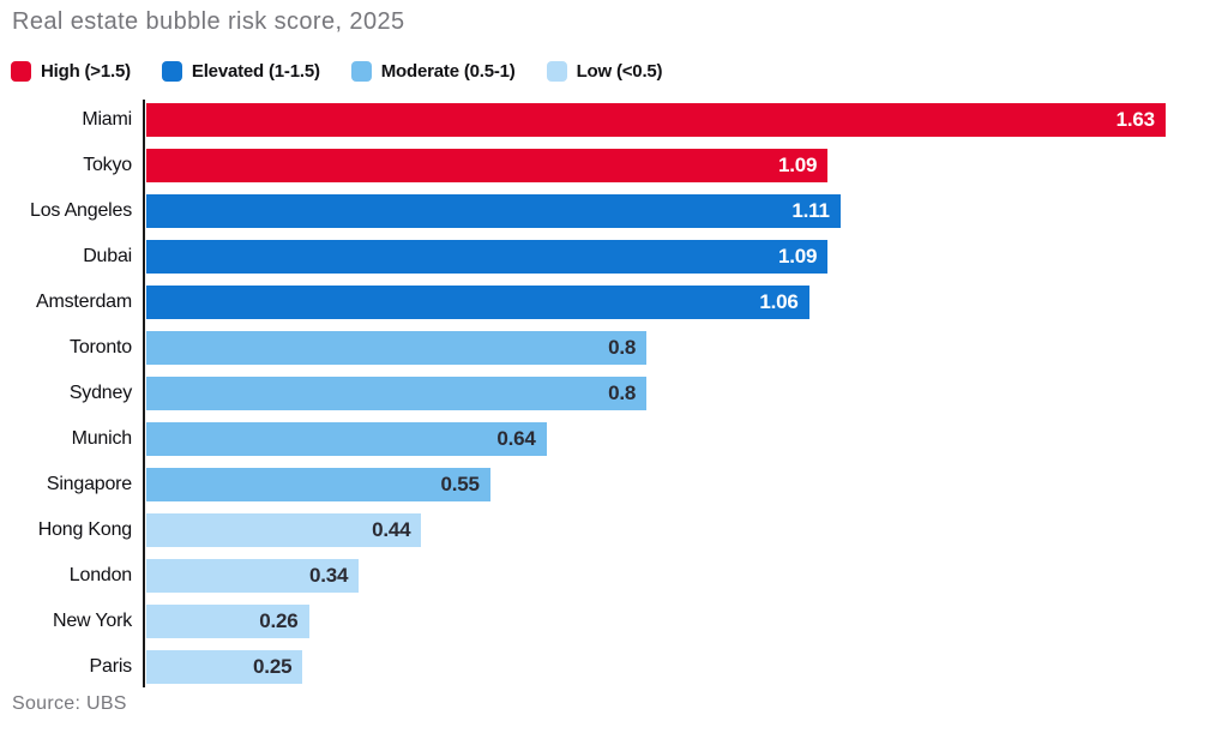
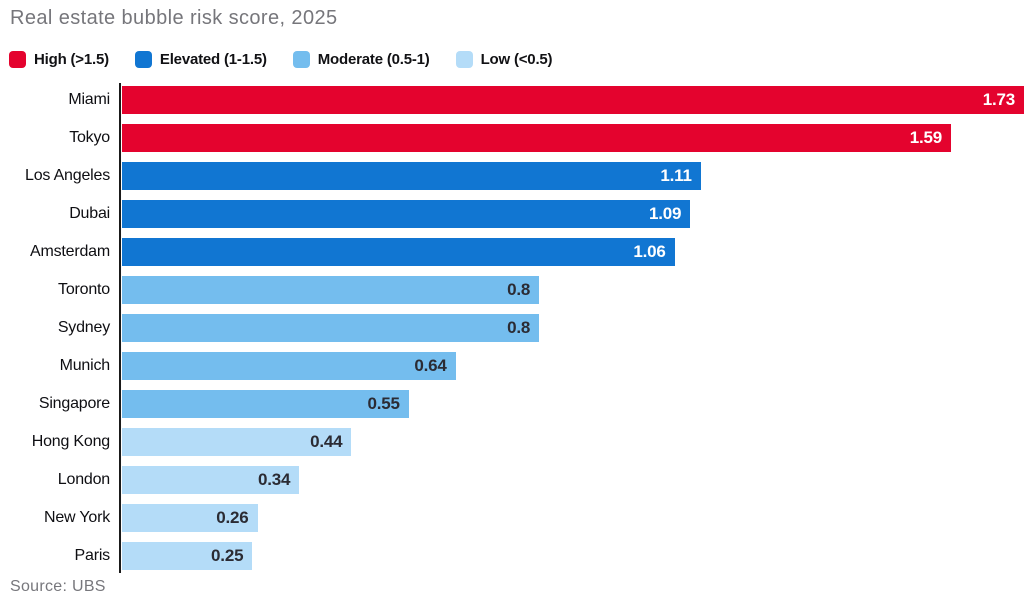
Miami: 1.63 -> 1.73
Tokyo: 1.09 -> 1.59
